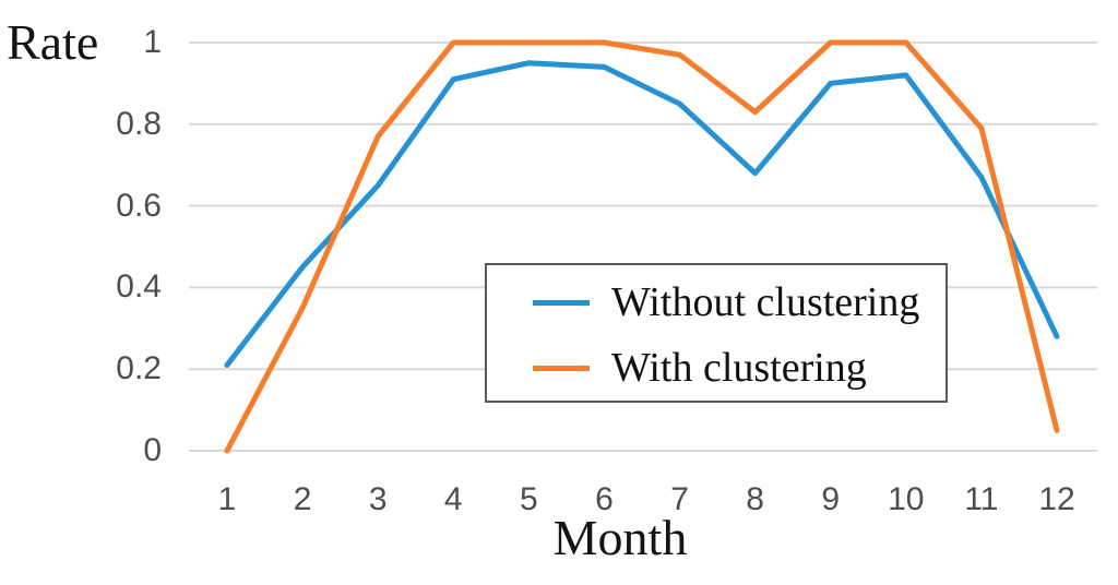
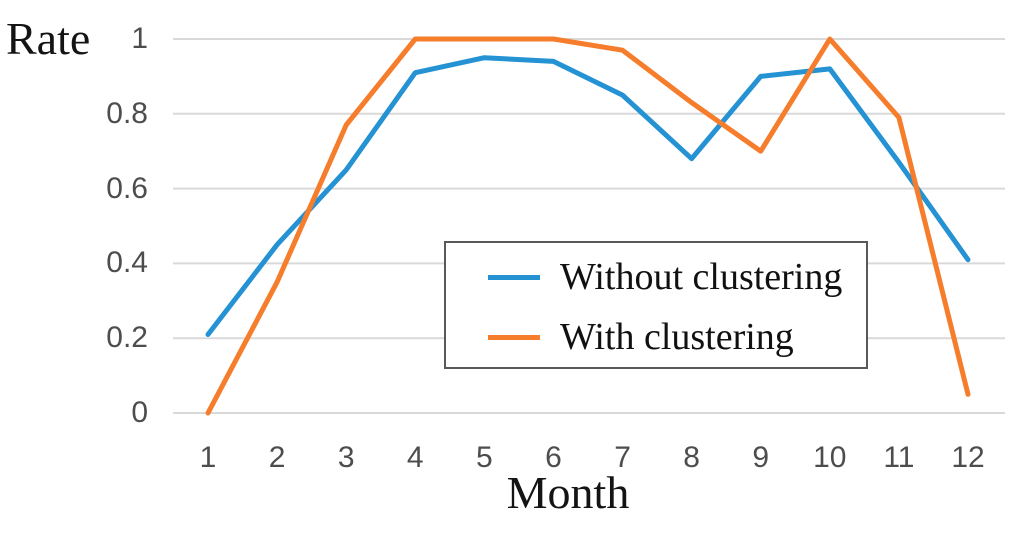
With clustering/9: 1.00 -> 0.70
Without clustering/12: 0.28 -> 0.41
